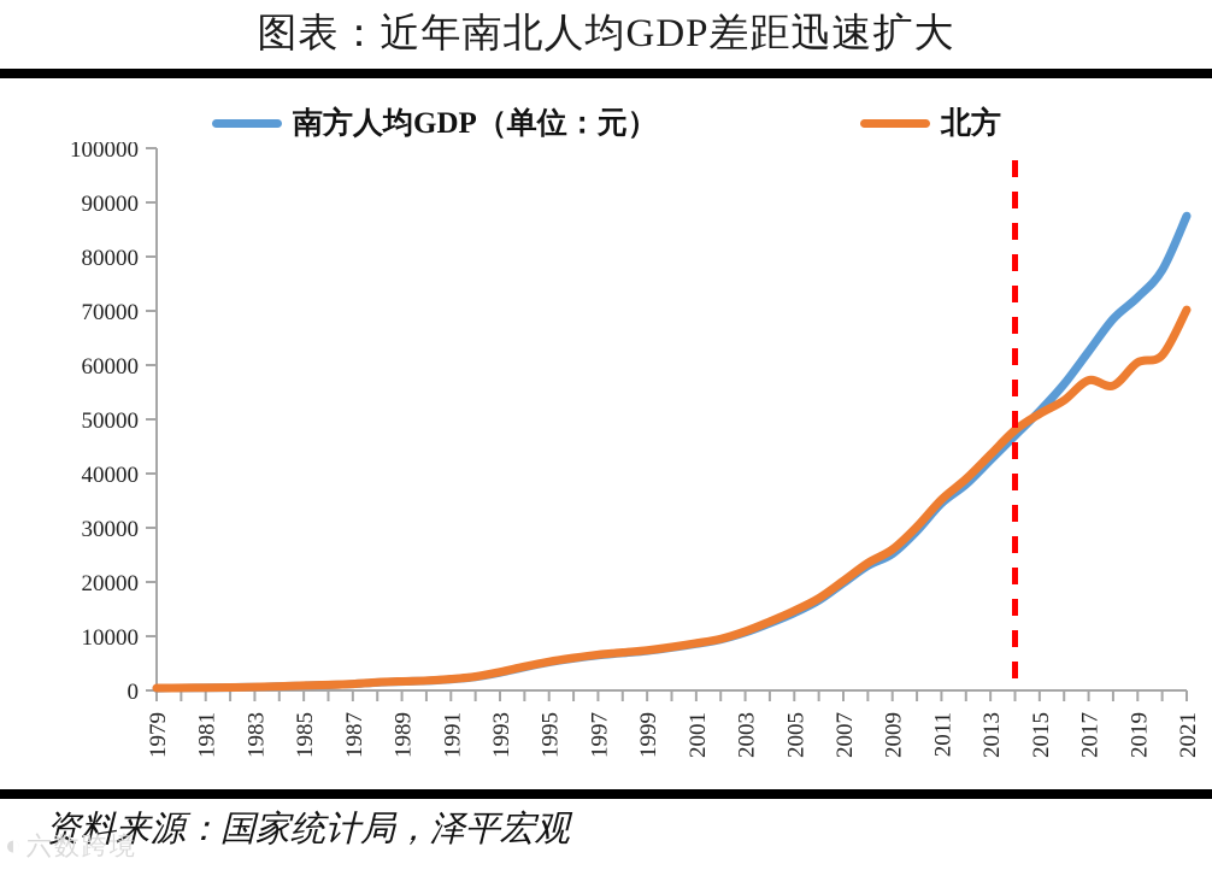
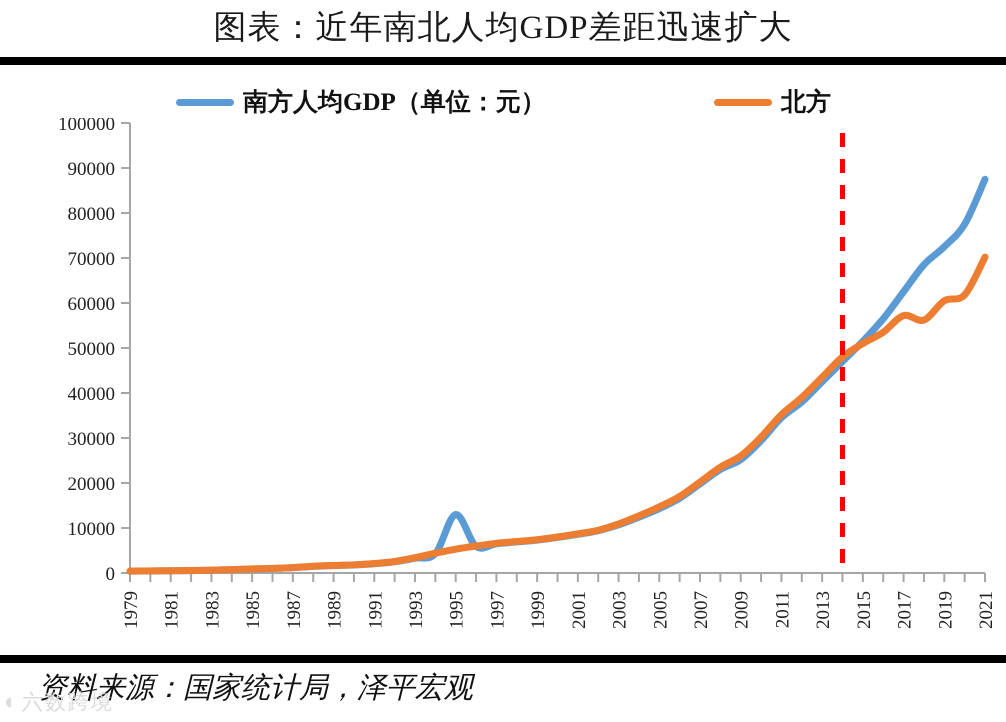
南方人均GDP（单位：元）/1995: 5000 -> 13000
